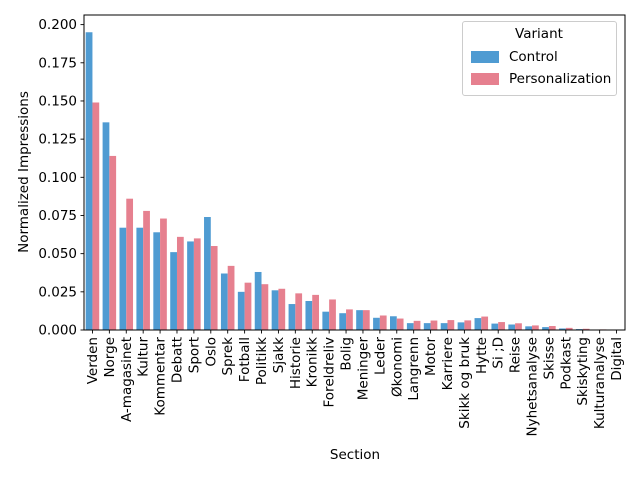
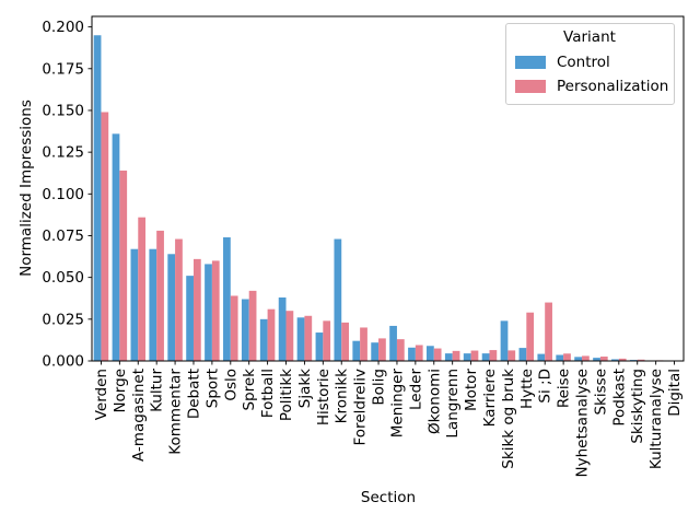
Personalization/Oslo: 0.055 -> 0.039
Control/Kronikk: 0.019 -> 0.073
Control/Meninger: 0.013 -> 0.021
Control/Skikk og bruk: 0.005 -> 0.024
Personalization/Hytte: 0.009 -> 0.029
Personalization/Si ;D: 0.005 -> 0.035
